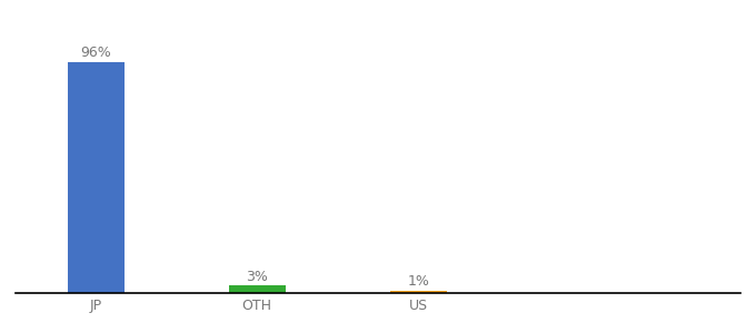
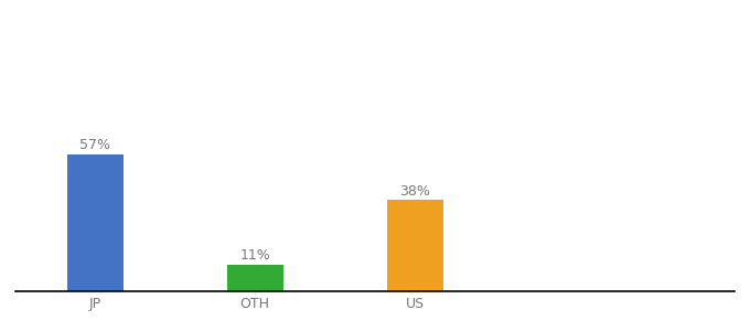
JP: 96% -> 57%
OTH: 3% -> 11%
US: 1% -> 38%
